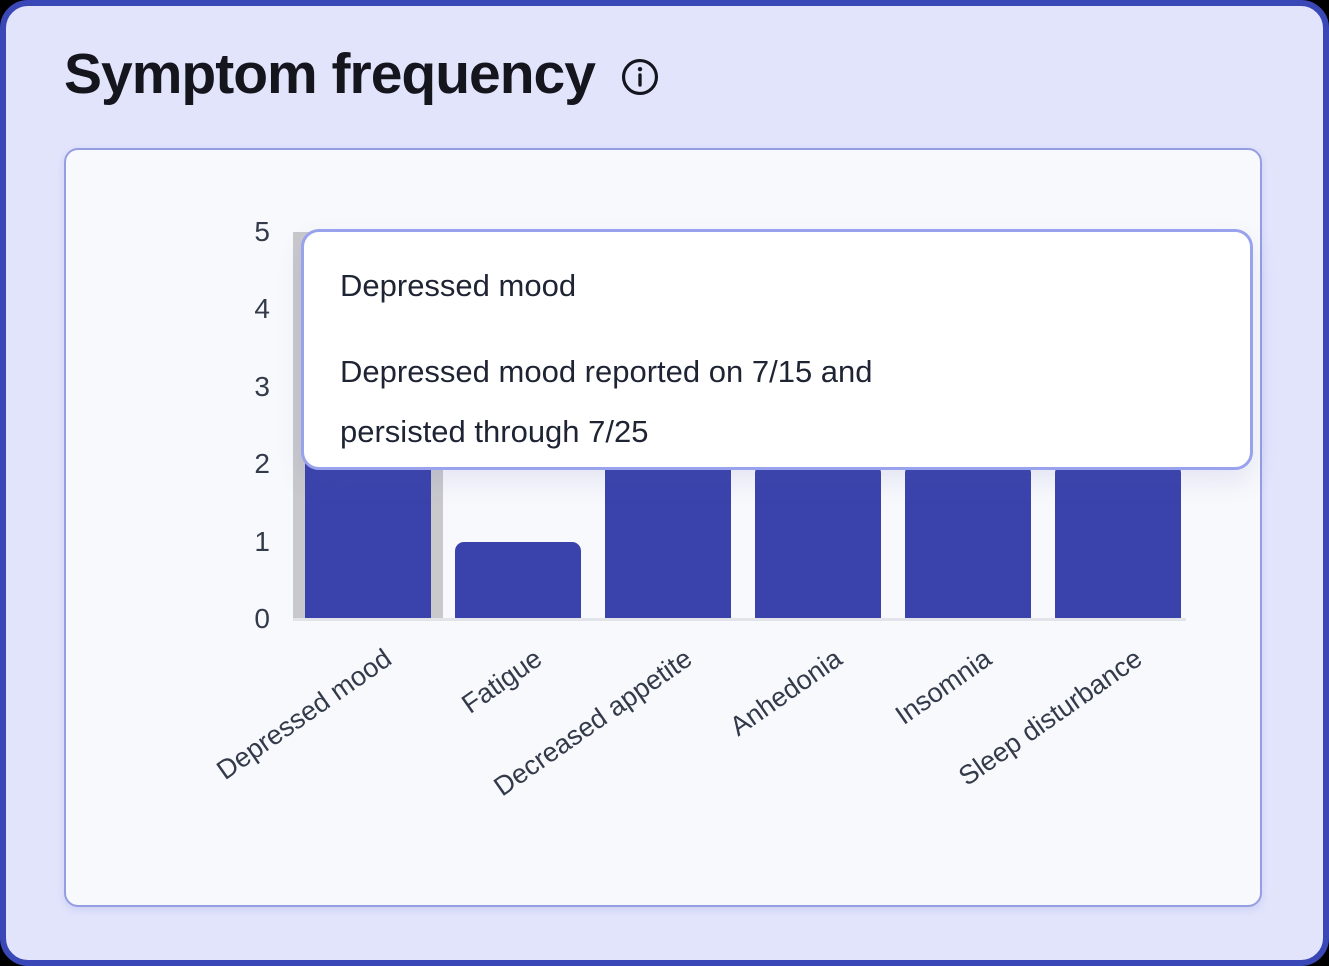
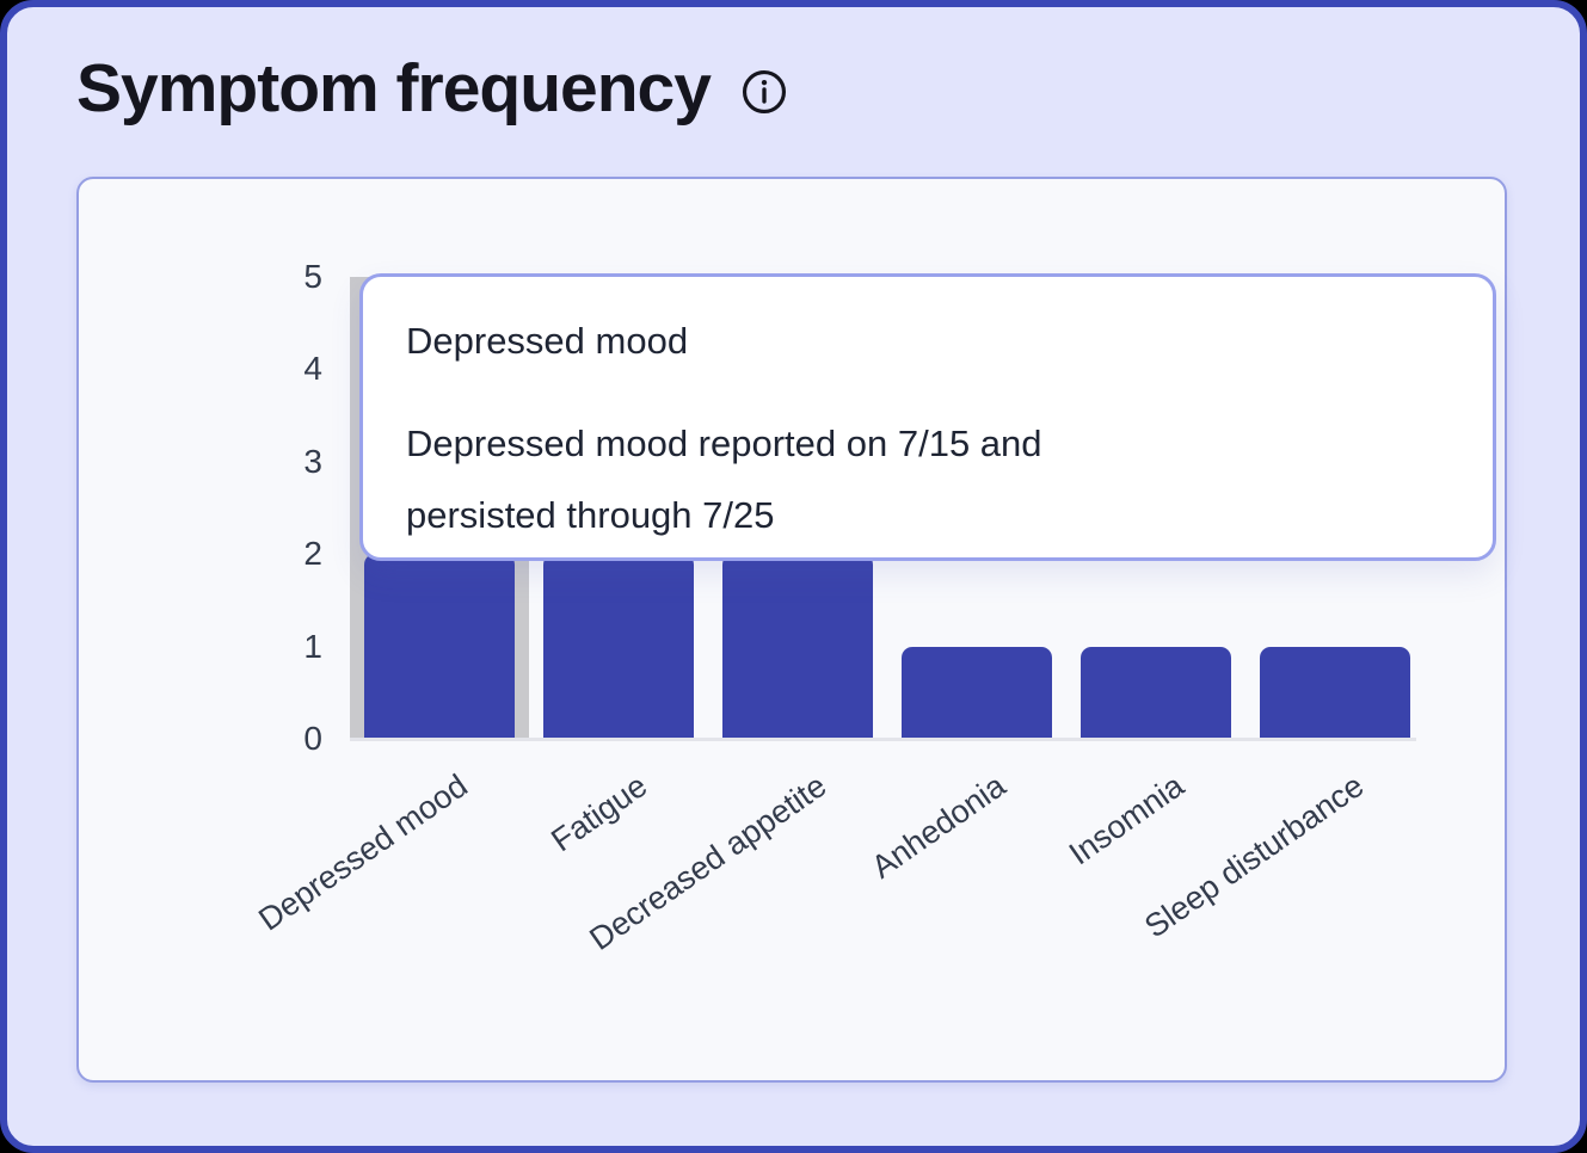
Depressed mood: 3 -> 2
Fatigue: 1 -> 2
Decreased appetite: 4 -> 2
Anhedonia: 2 -> 1
Insomnia: 2 -> 1
Sleep disturbance: 2 -> 1
